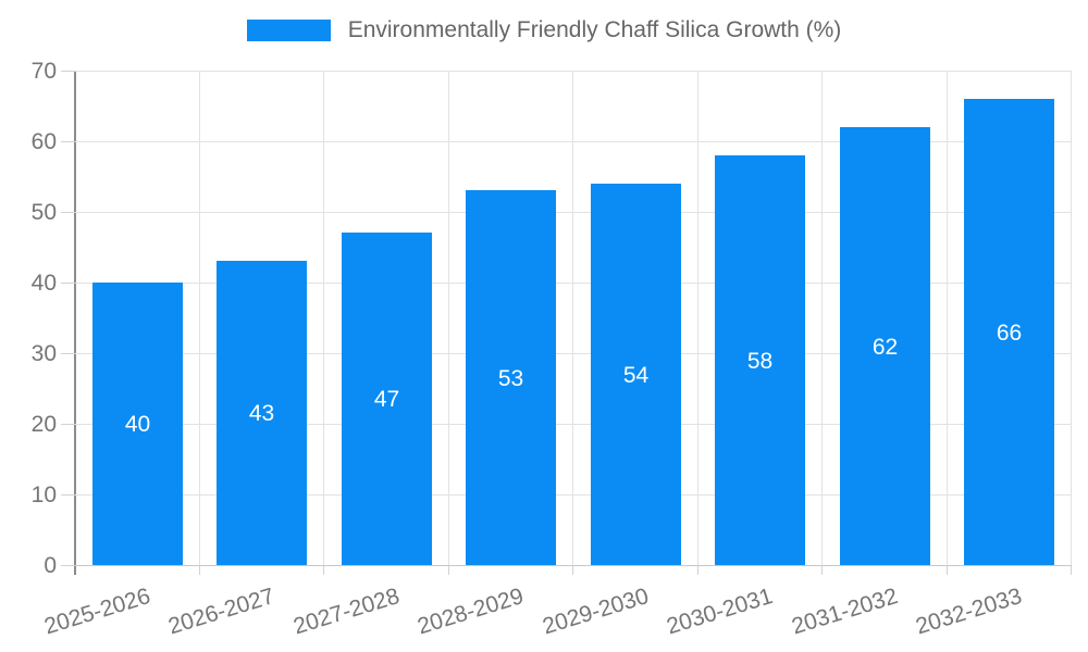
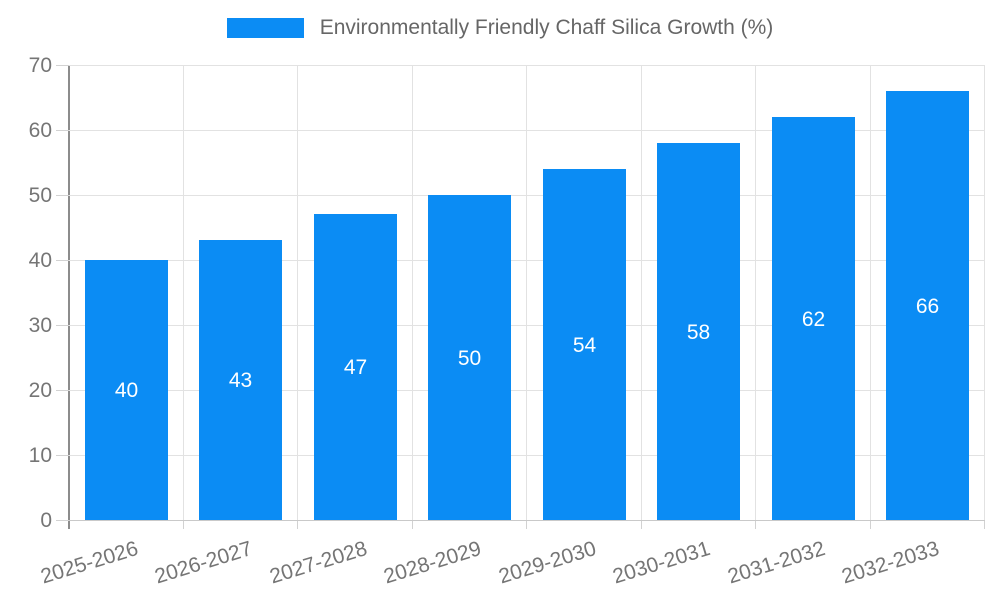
2028-2029: 53 -> 50
